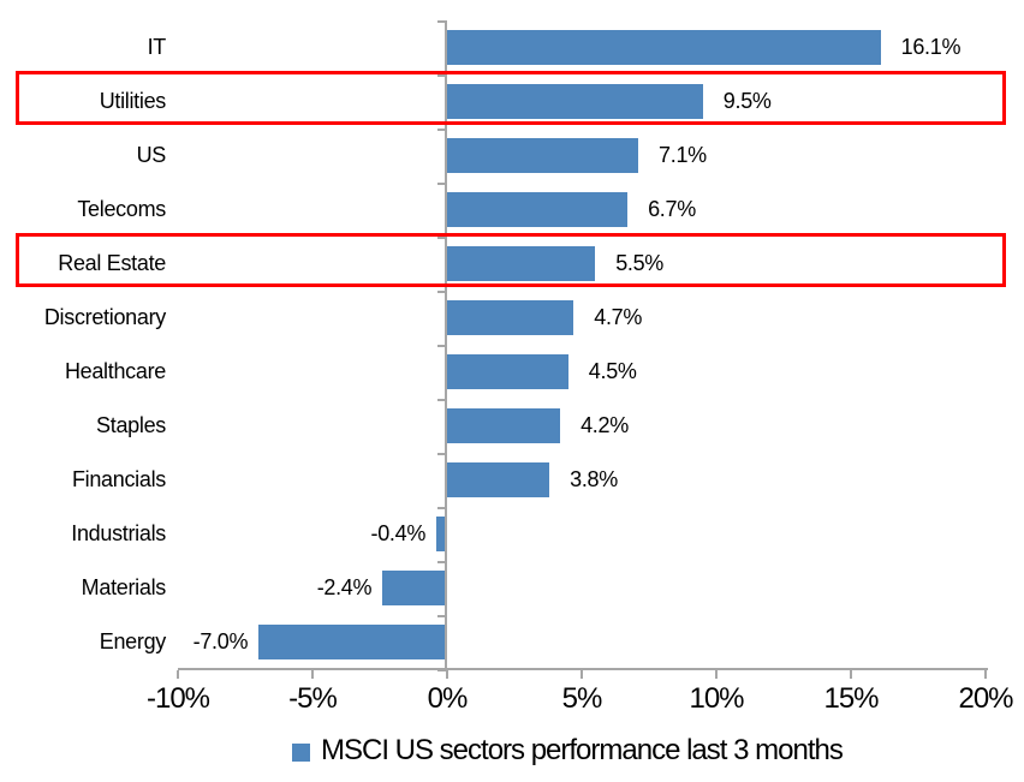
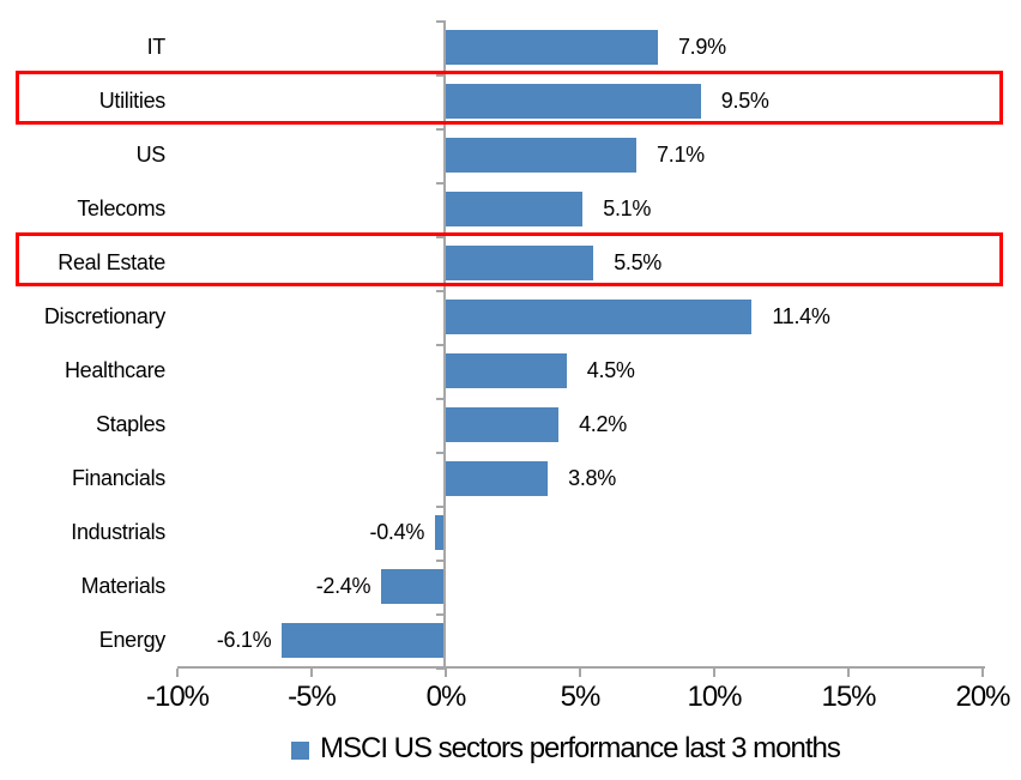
IT: 16.1% -> 7.9%
Telecoms: 6.7% -> 5.1%
Discretionary: 4.7% -> 11.4%
Energy: -7.0% -> -6.1%
